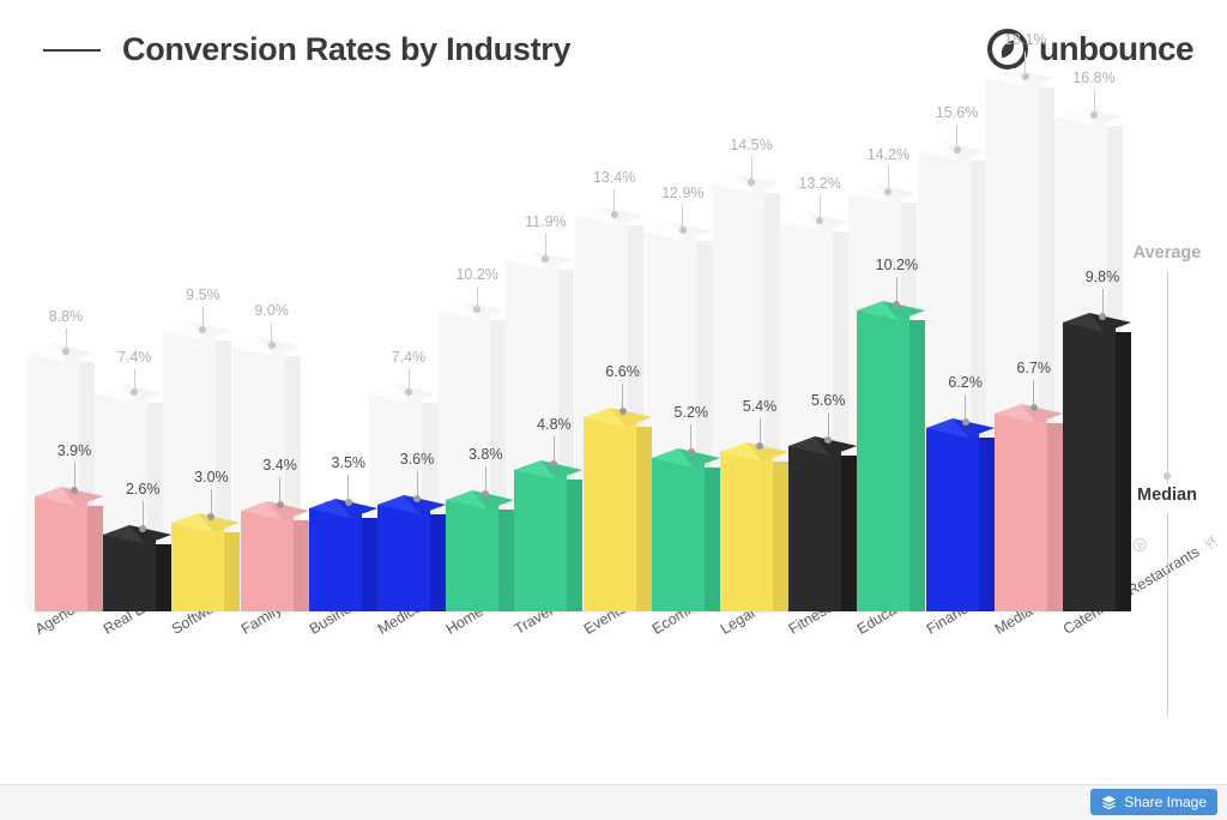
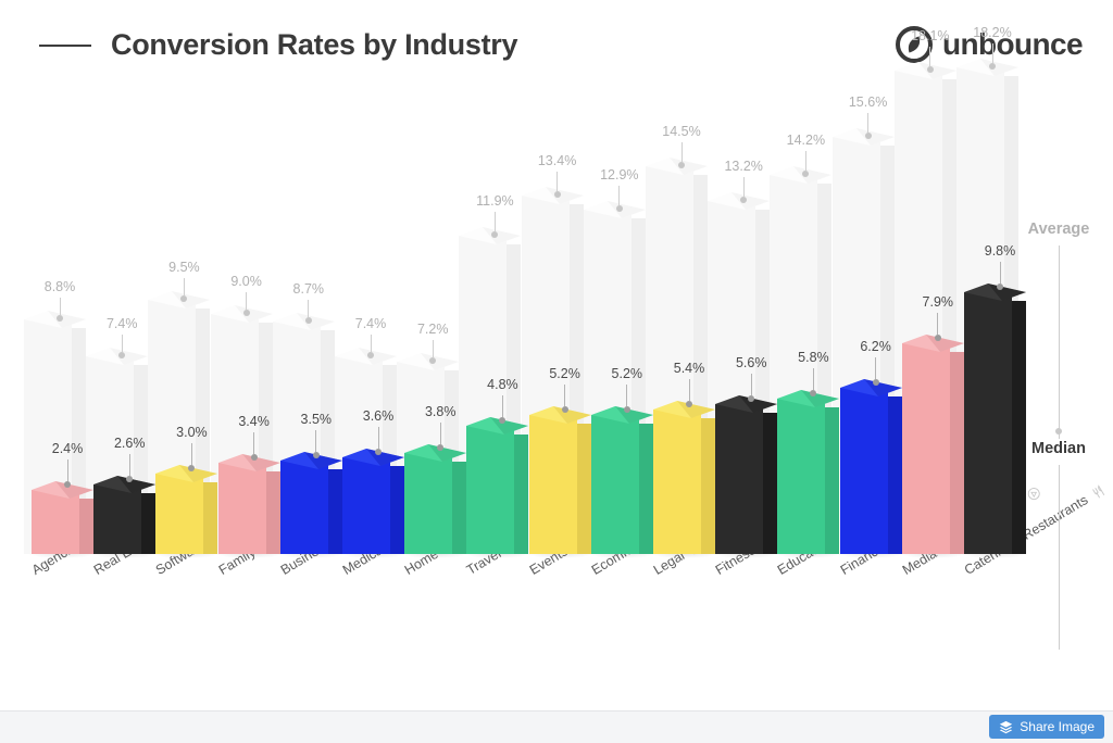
Median/Agencies: 3.9% -> 2.4%
Average/Business Services: 2.3% -> 8.7%
Average/Home Improvement: 10.2% -> 7.2%
Median/Events & Leisure: 6.6% -> 5.2%
Median/Education: 10.2% -> 5.8%
Median/Media & Entertainment: 6.7% -> 7.9%
Average/Catering & Restaurants: 16.8% -> 18.2%
